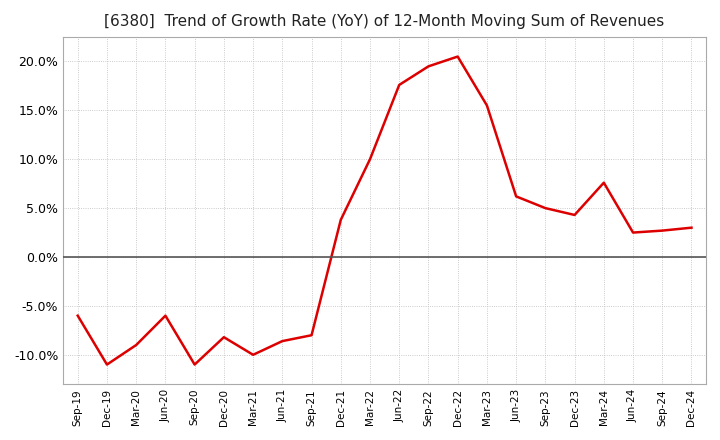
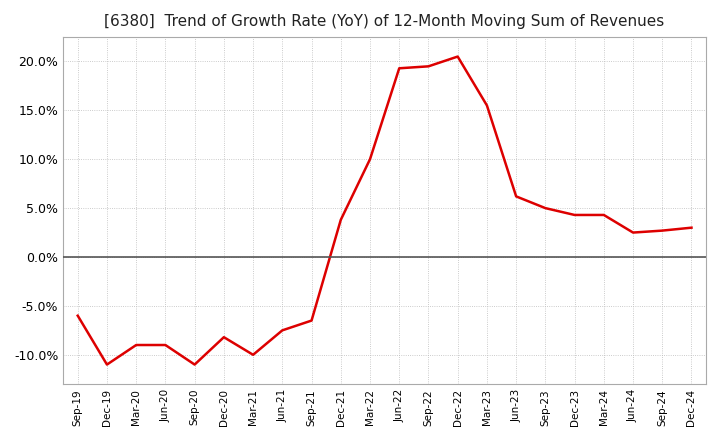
Jun-20: -6.0% -> -9.0%
Jun-21: -8.6% -> -7.5%
Sep-21: -8.0% -> -6.5%
Jun-22: 17.6% -> 19.3%
Mar-24: 7.6% -> 4.3%
